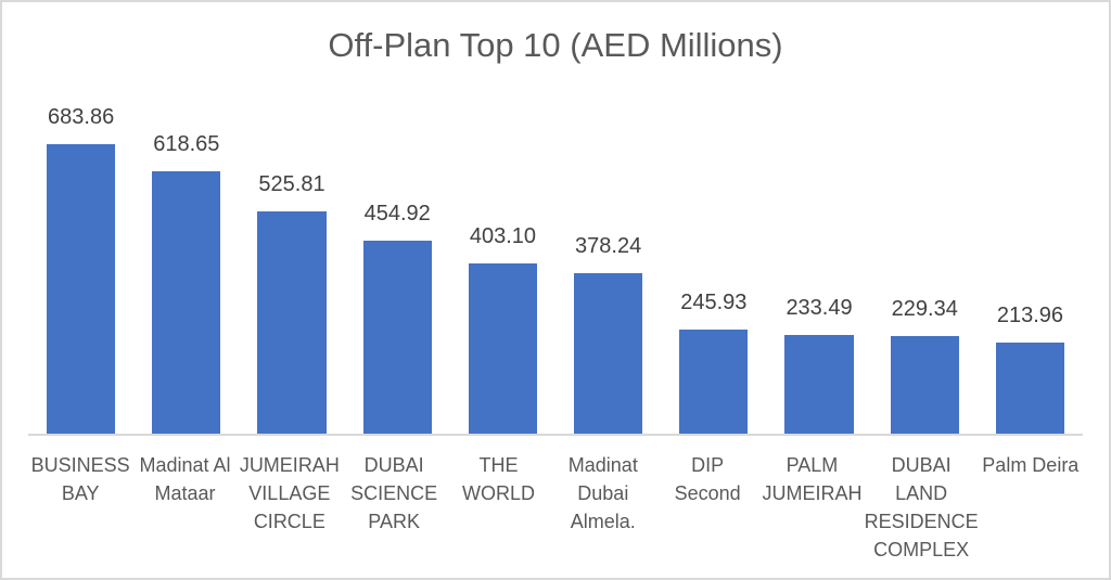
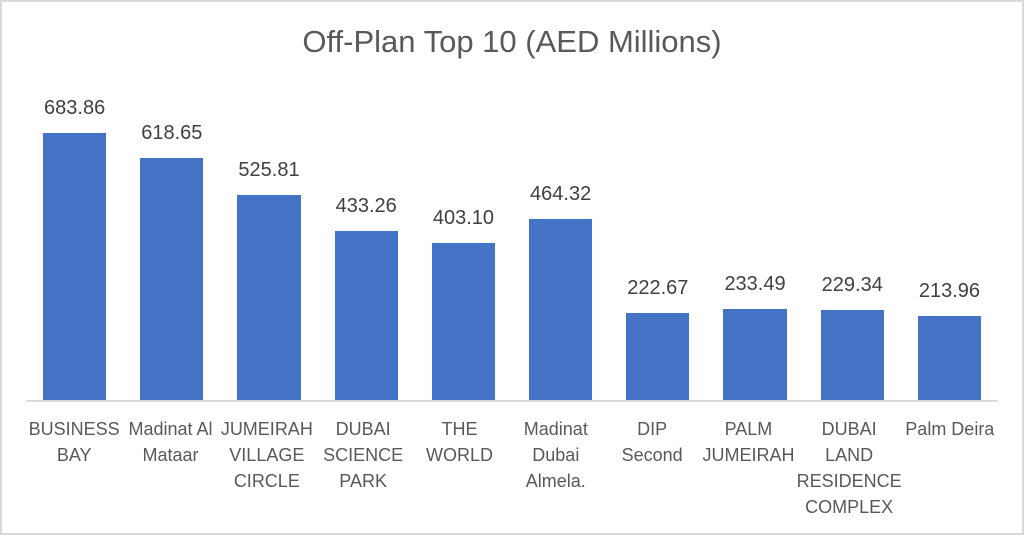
DUBAI SCIENCE PARK: 454.92 -> 433.26
Madinat Dubai Almela.: 378.24 -> 464.32
DIP Second: 245.93 -> 222.67
